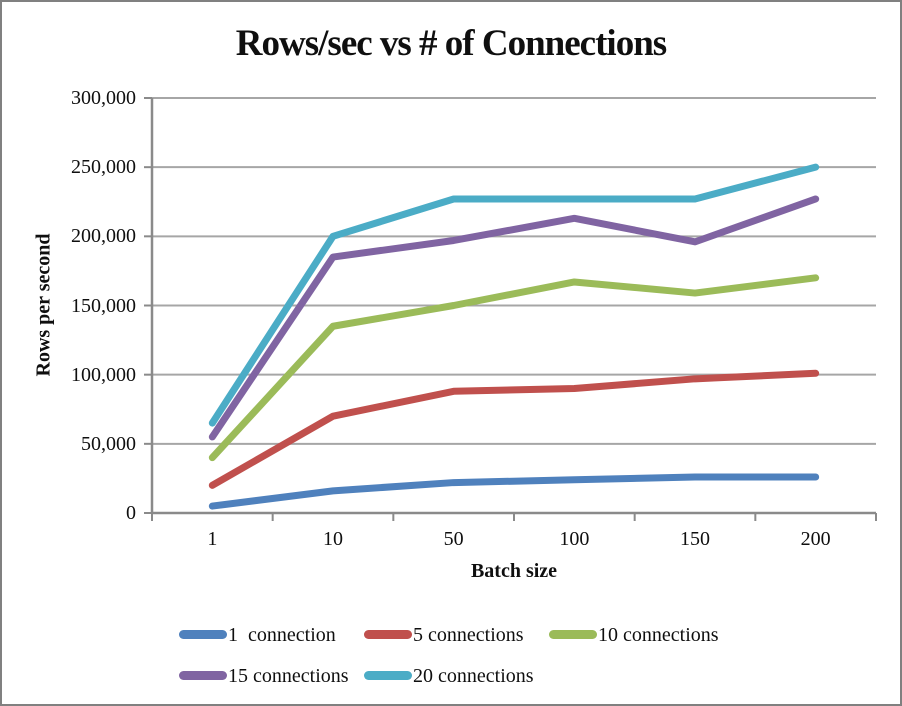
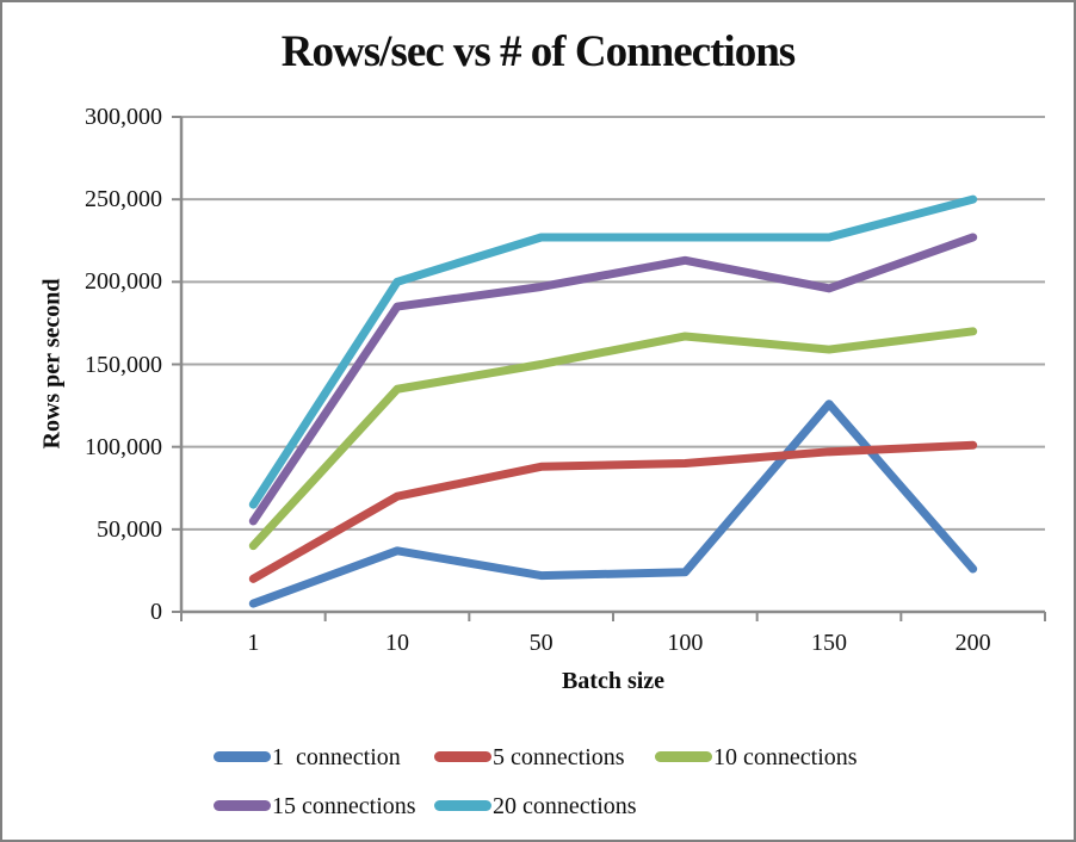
1 connection/10: 16000 -> 37000
1 connection/150: 26000 -> 126000
